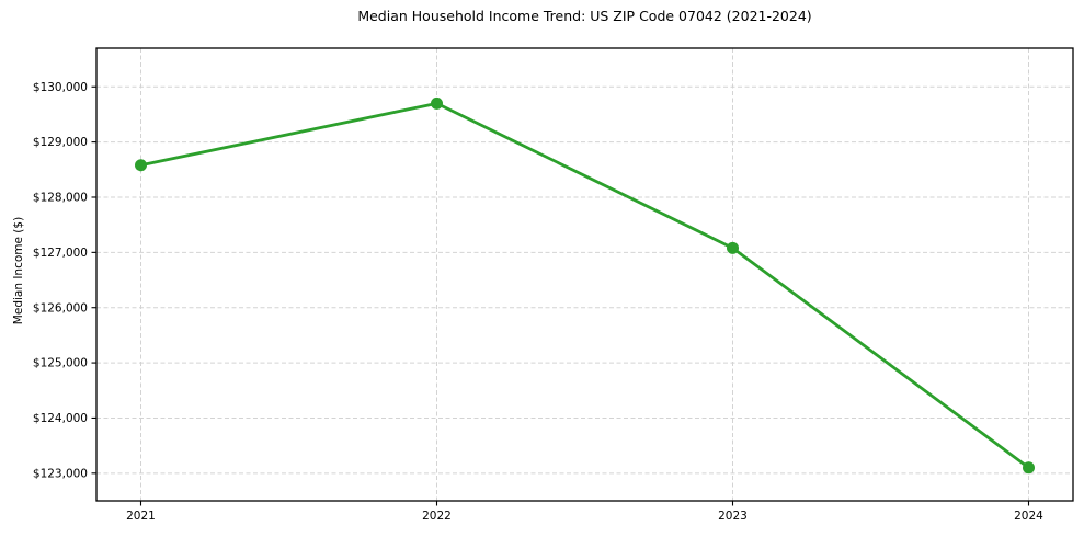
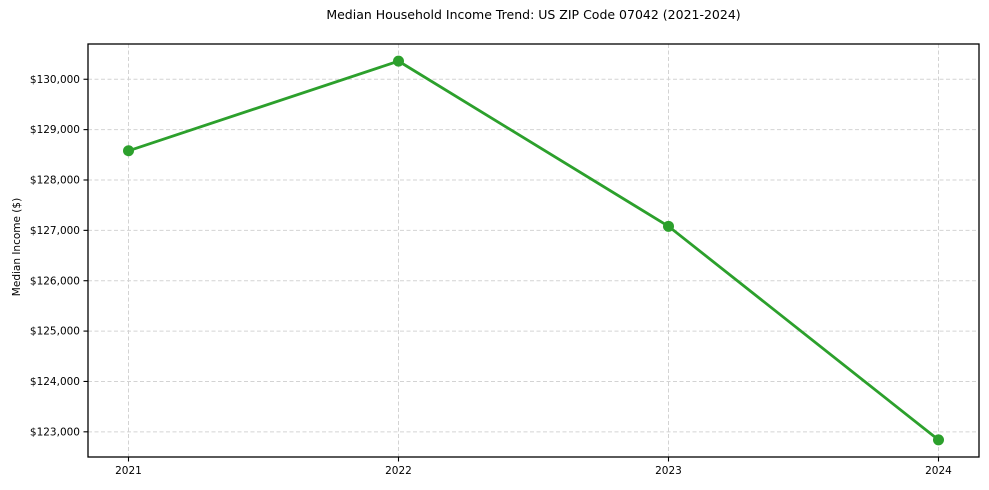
2022: $129700 -> $130400
2024: $123100 -> $122800
